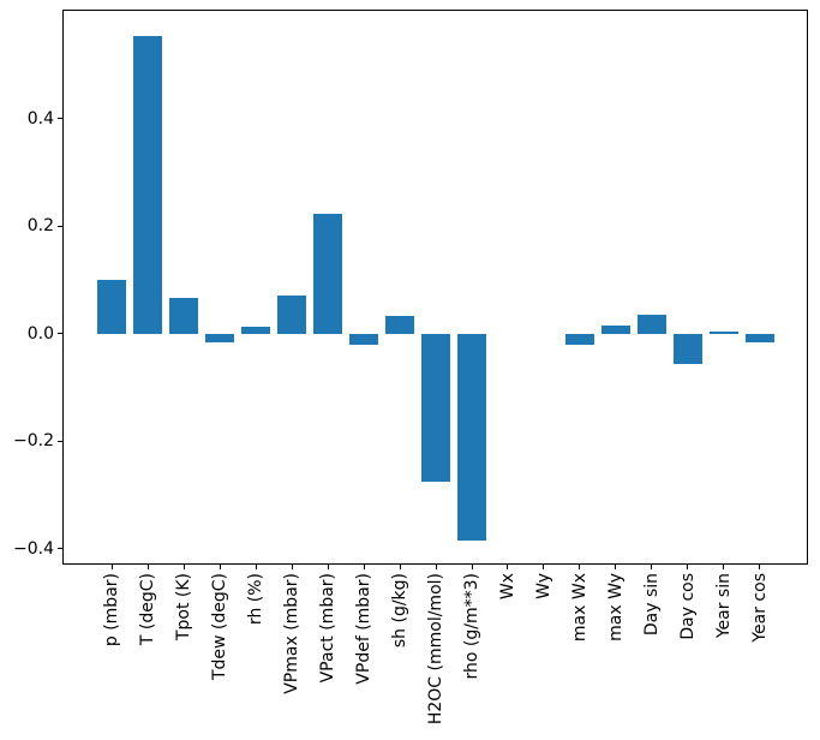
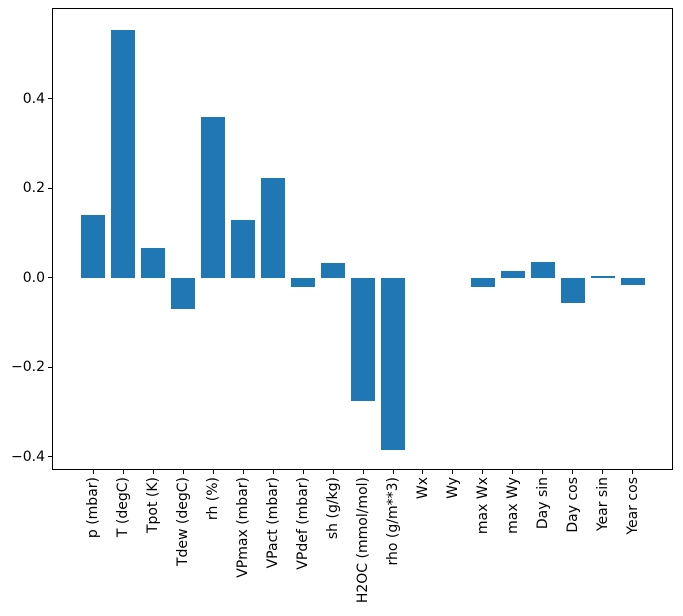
p (mbar): 0.10 -> 0.14
Tdew (degC): -0.02 -> -0.07
rh (%): 0.01 -> 0.36
VPmax (mbar): 0.07 -> 0.13
